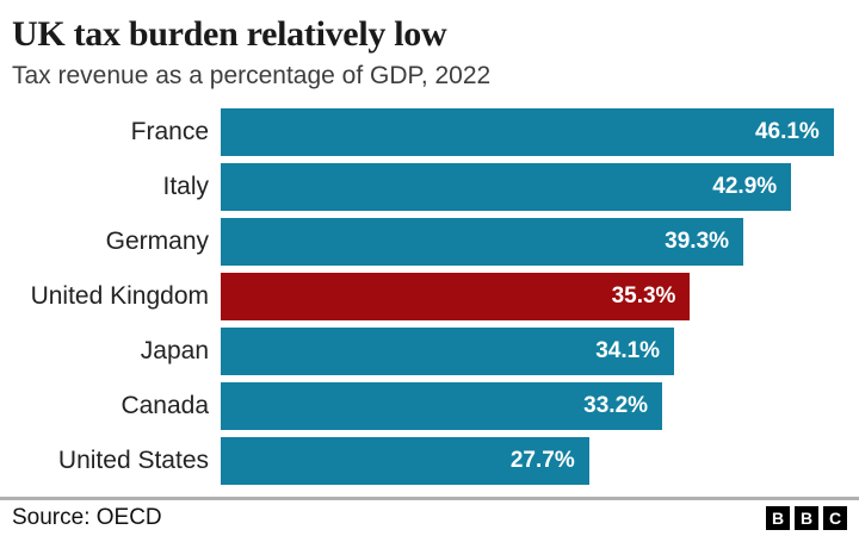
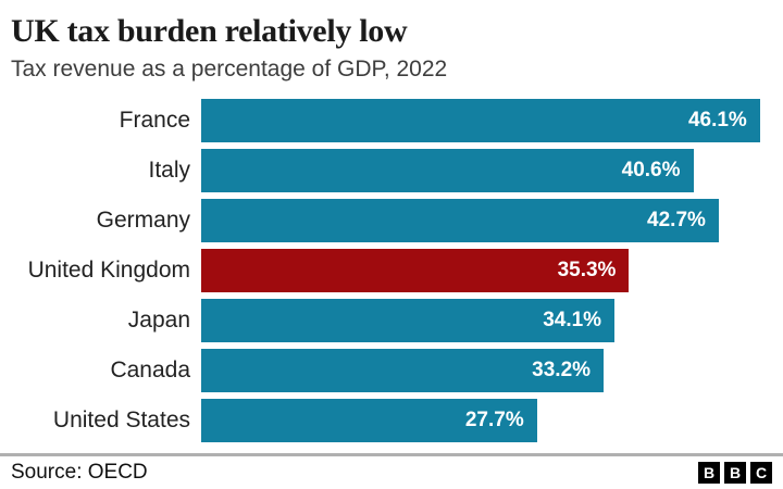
Italy: 42.9% -> 40.6%
Germany: 39.3% -> 42.7%
